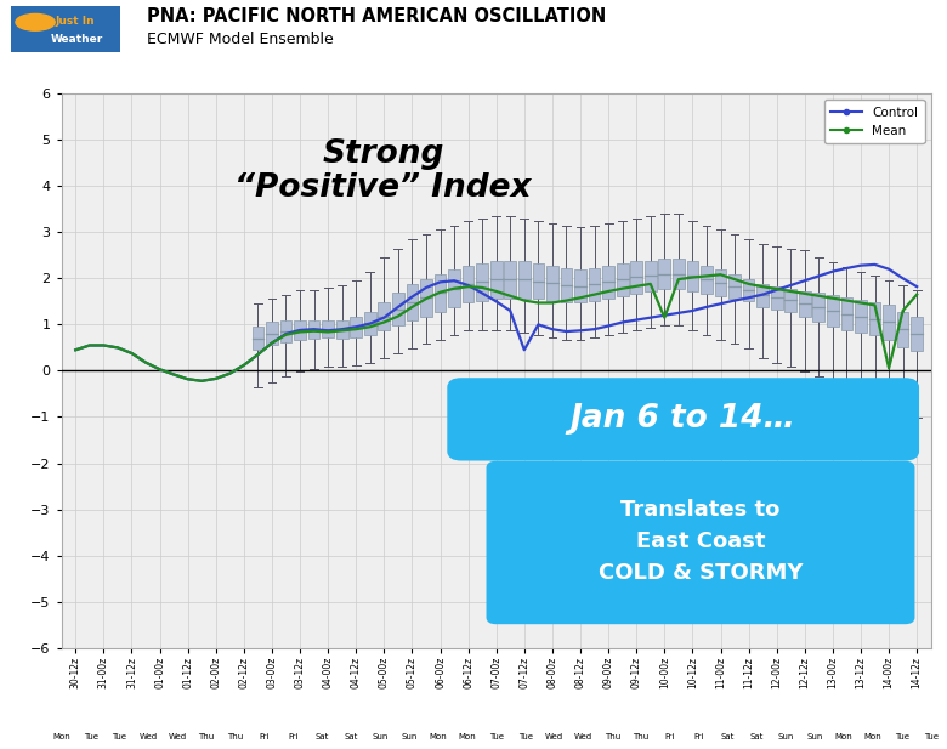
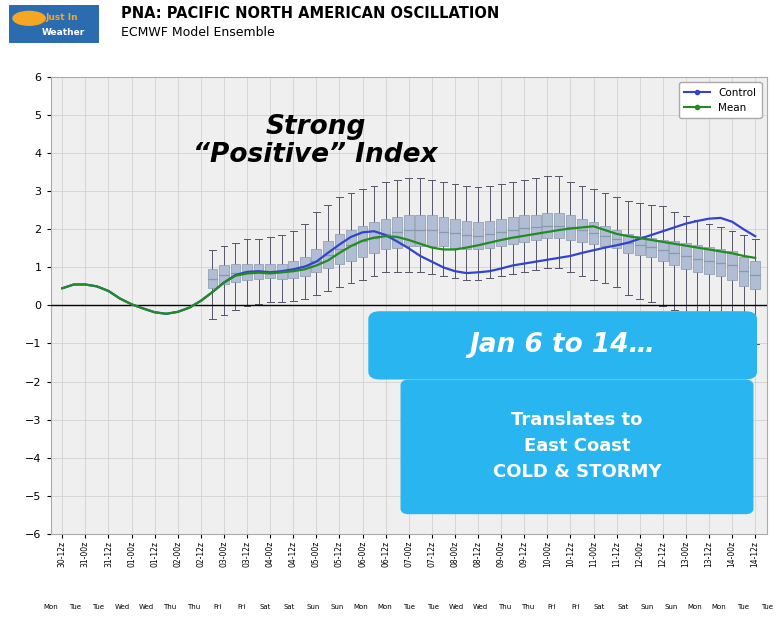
Control/07-12z: 0.45 -> 1.15
Mean/10-00z: 1.15 -> 1.93
Mean/14-00z: 0.05 -> 1.37
Mean/14-12z: 1.65 -> 1.25
